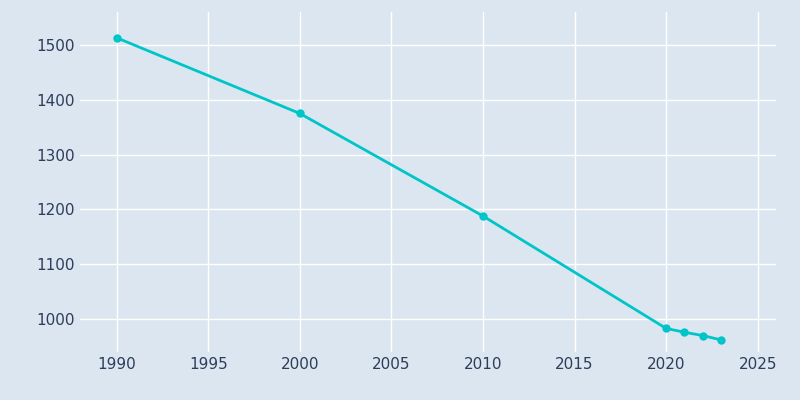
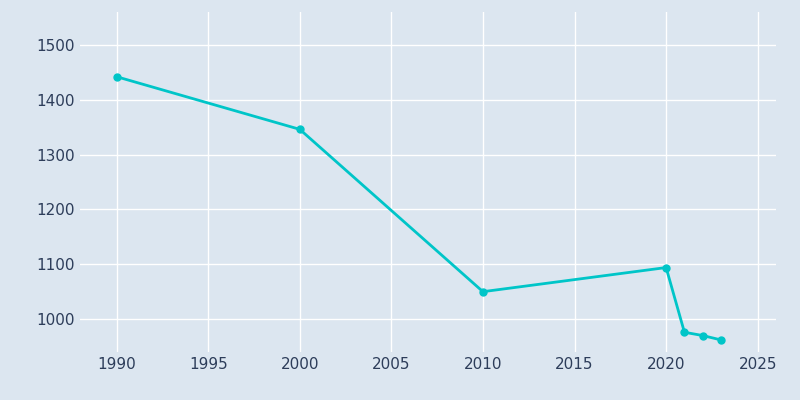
1990: 1513 -> 1442
2000: 1375 -> 1346
2010: 1188 -> 1050
2020: 983 -> 1094
